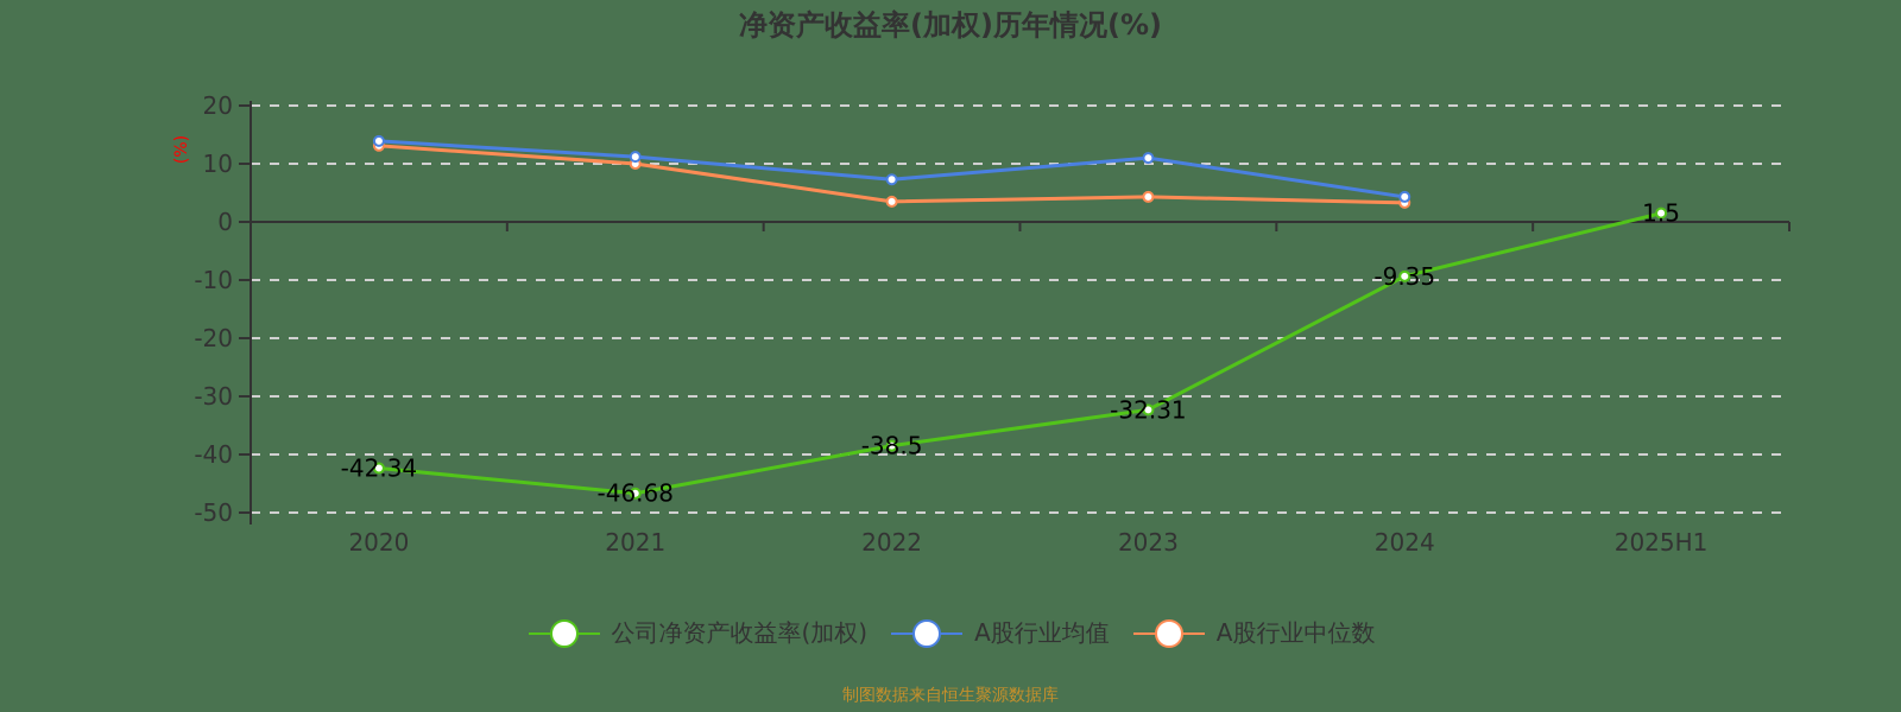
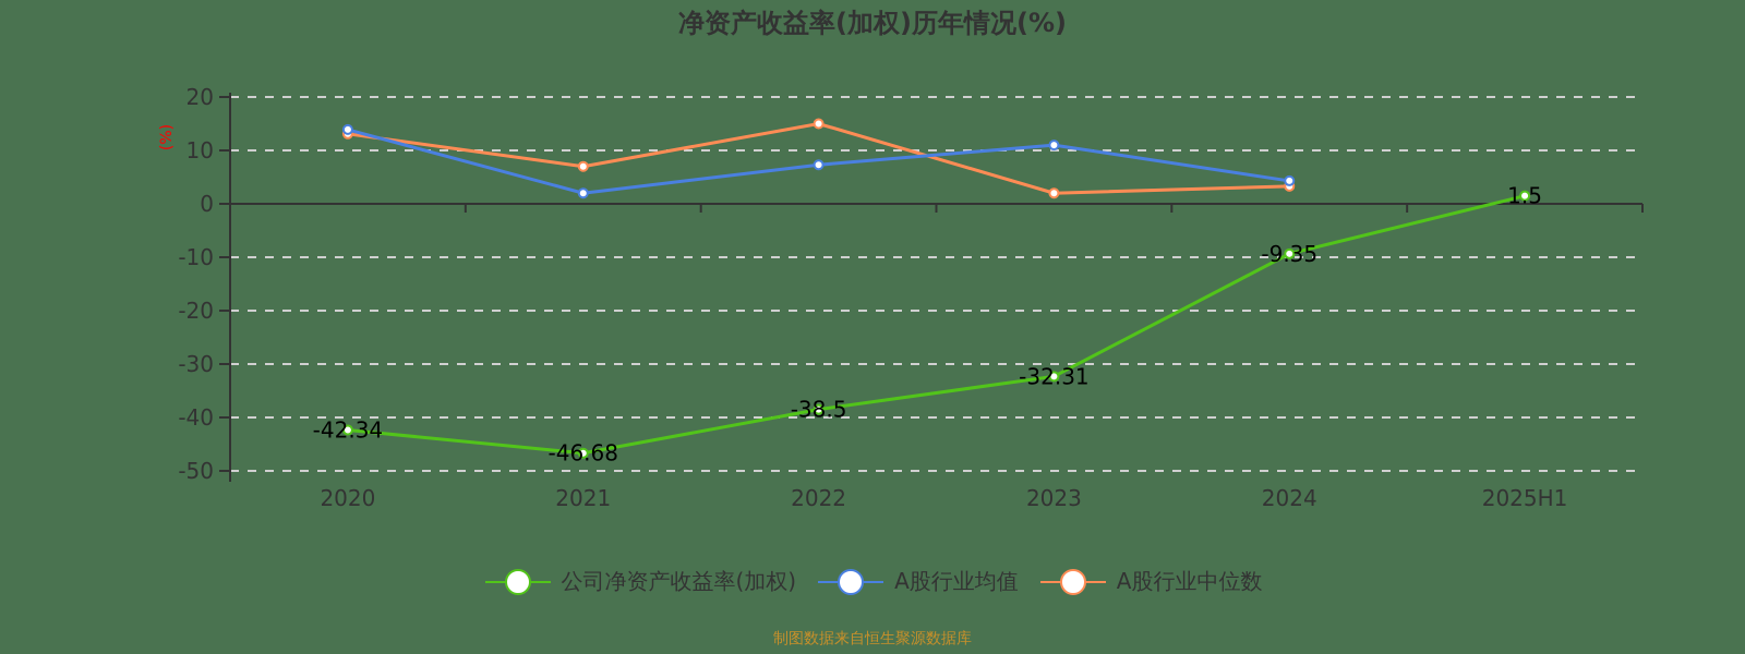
A股行业均值/2021: 11 -> 2
A股行业中位数/2021: 10 -> 7
A股行业中位数/2022: 4 -> 15
A股行业中位数/2023: 4 -> 2
